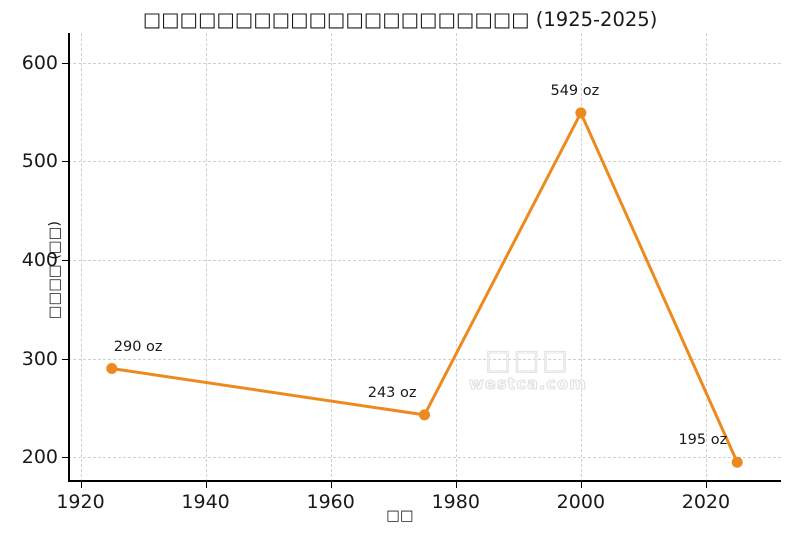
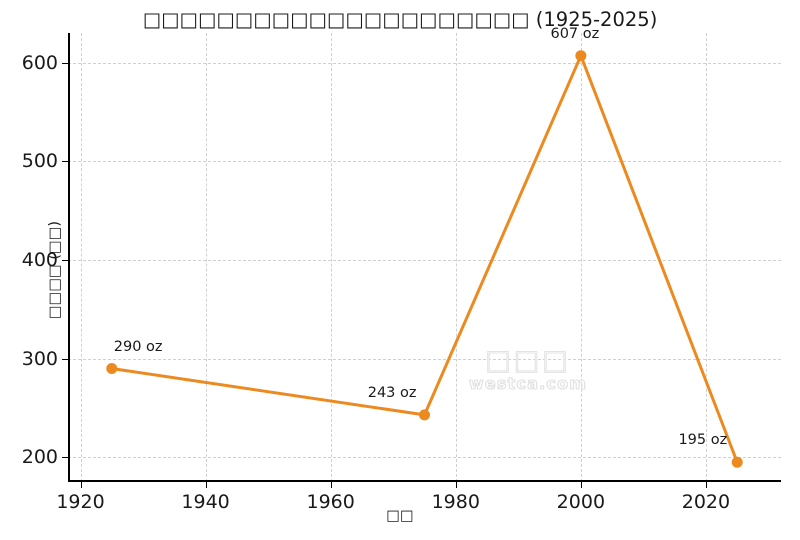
2000: 549 -> 607
